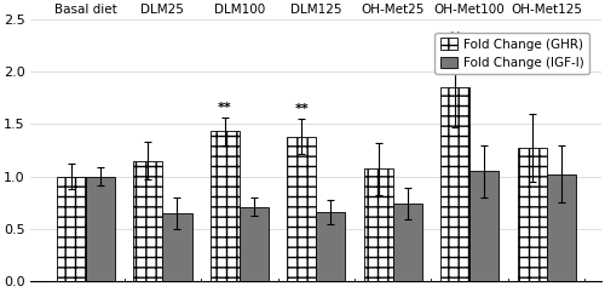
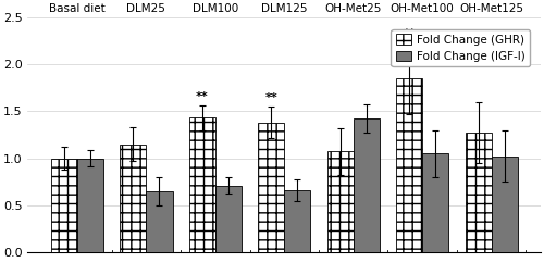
Fold Change (IGF-I)/OH-Met25: 0.74 -> 1.42
